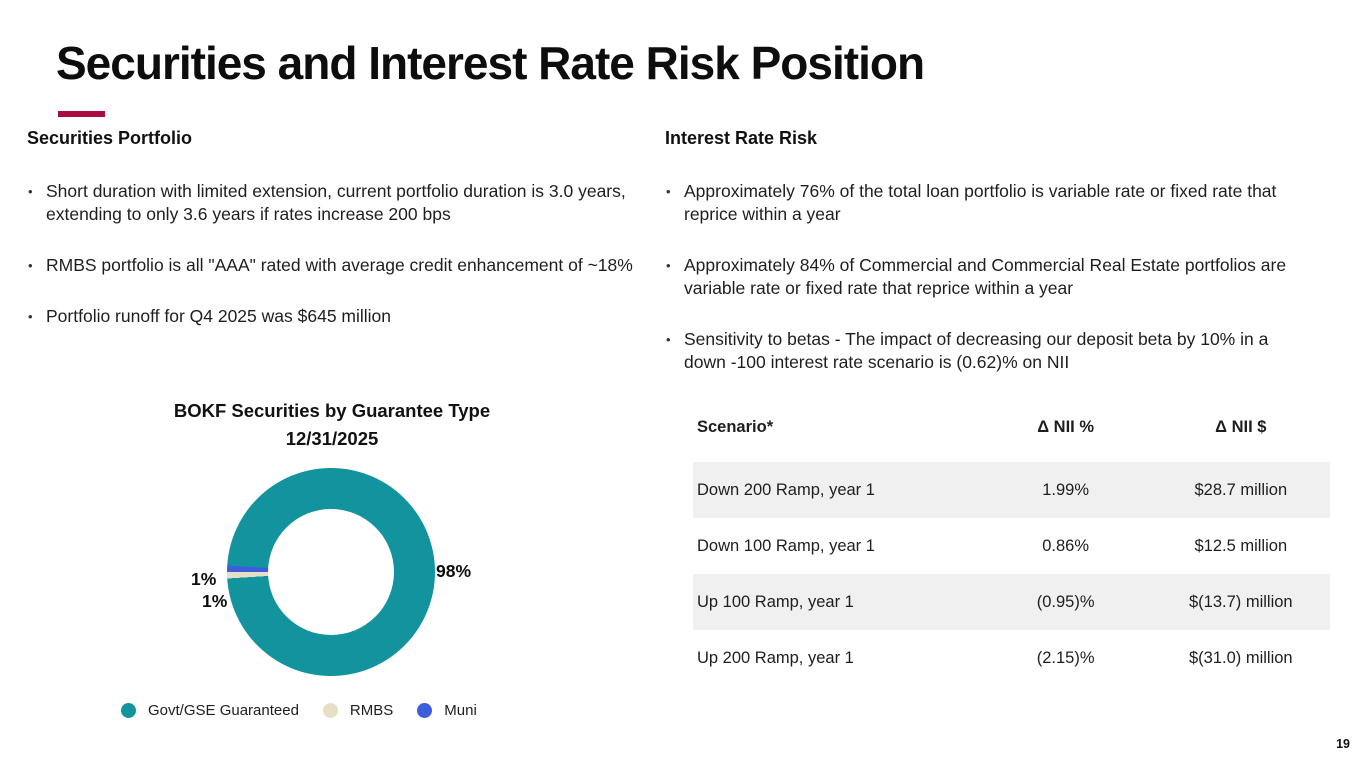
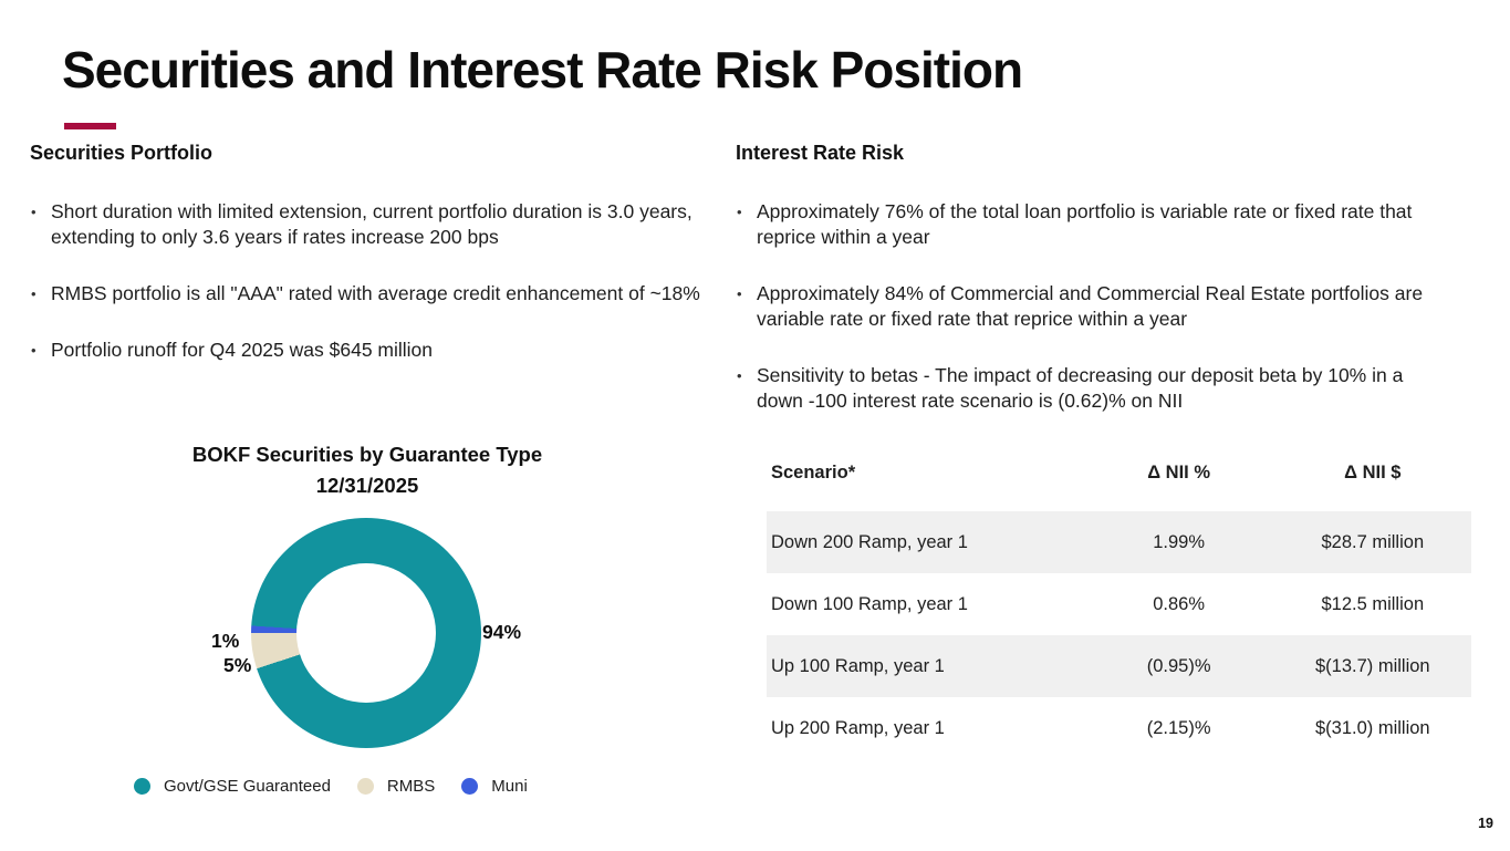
Govt/GSE Guaranteed: 98% -> 94%
RMBS: 1% -> 5%
